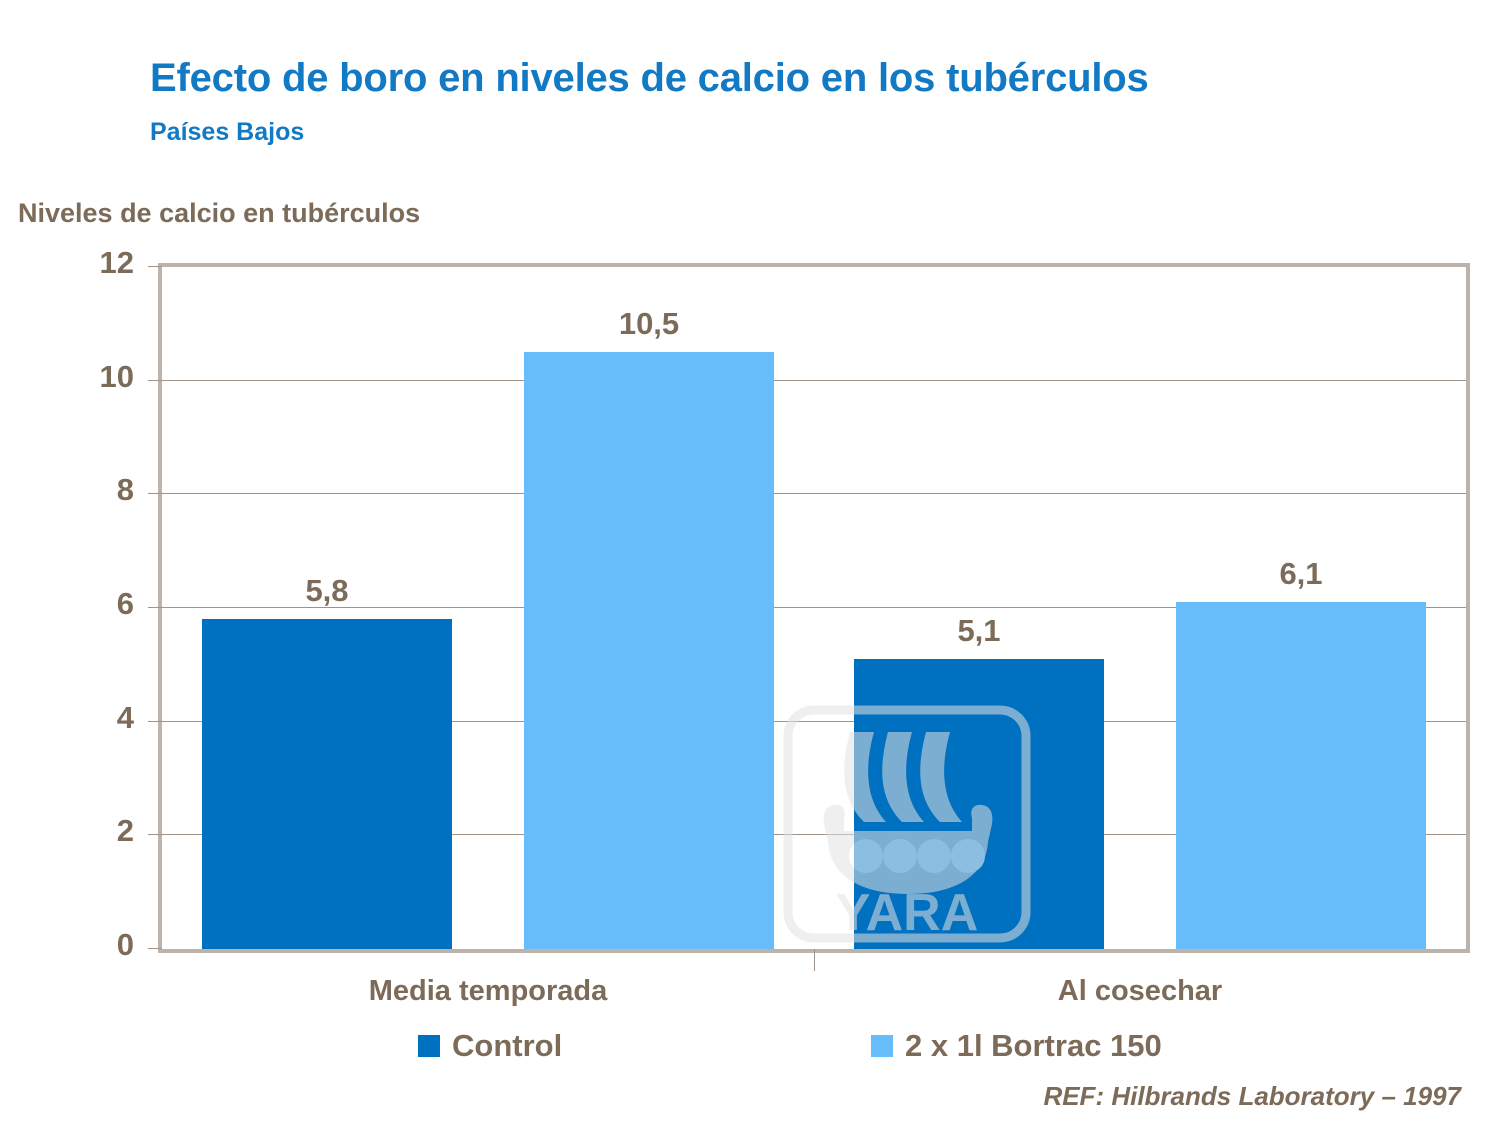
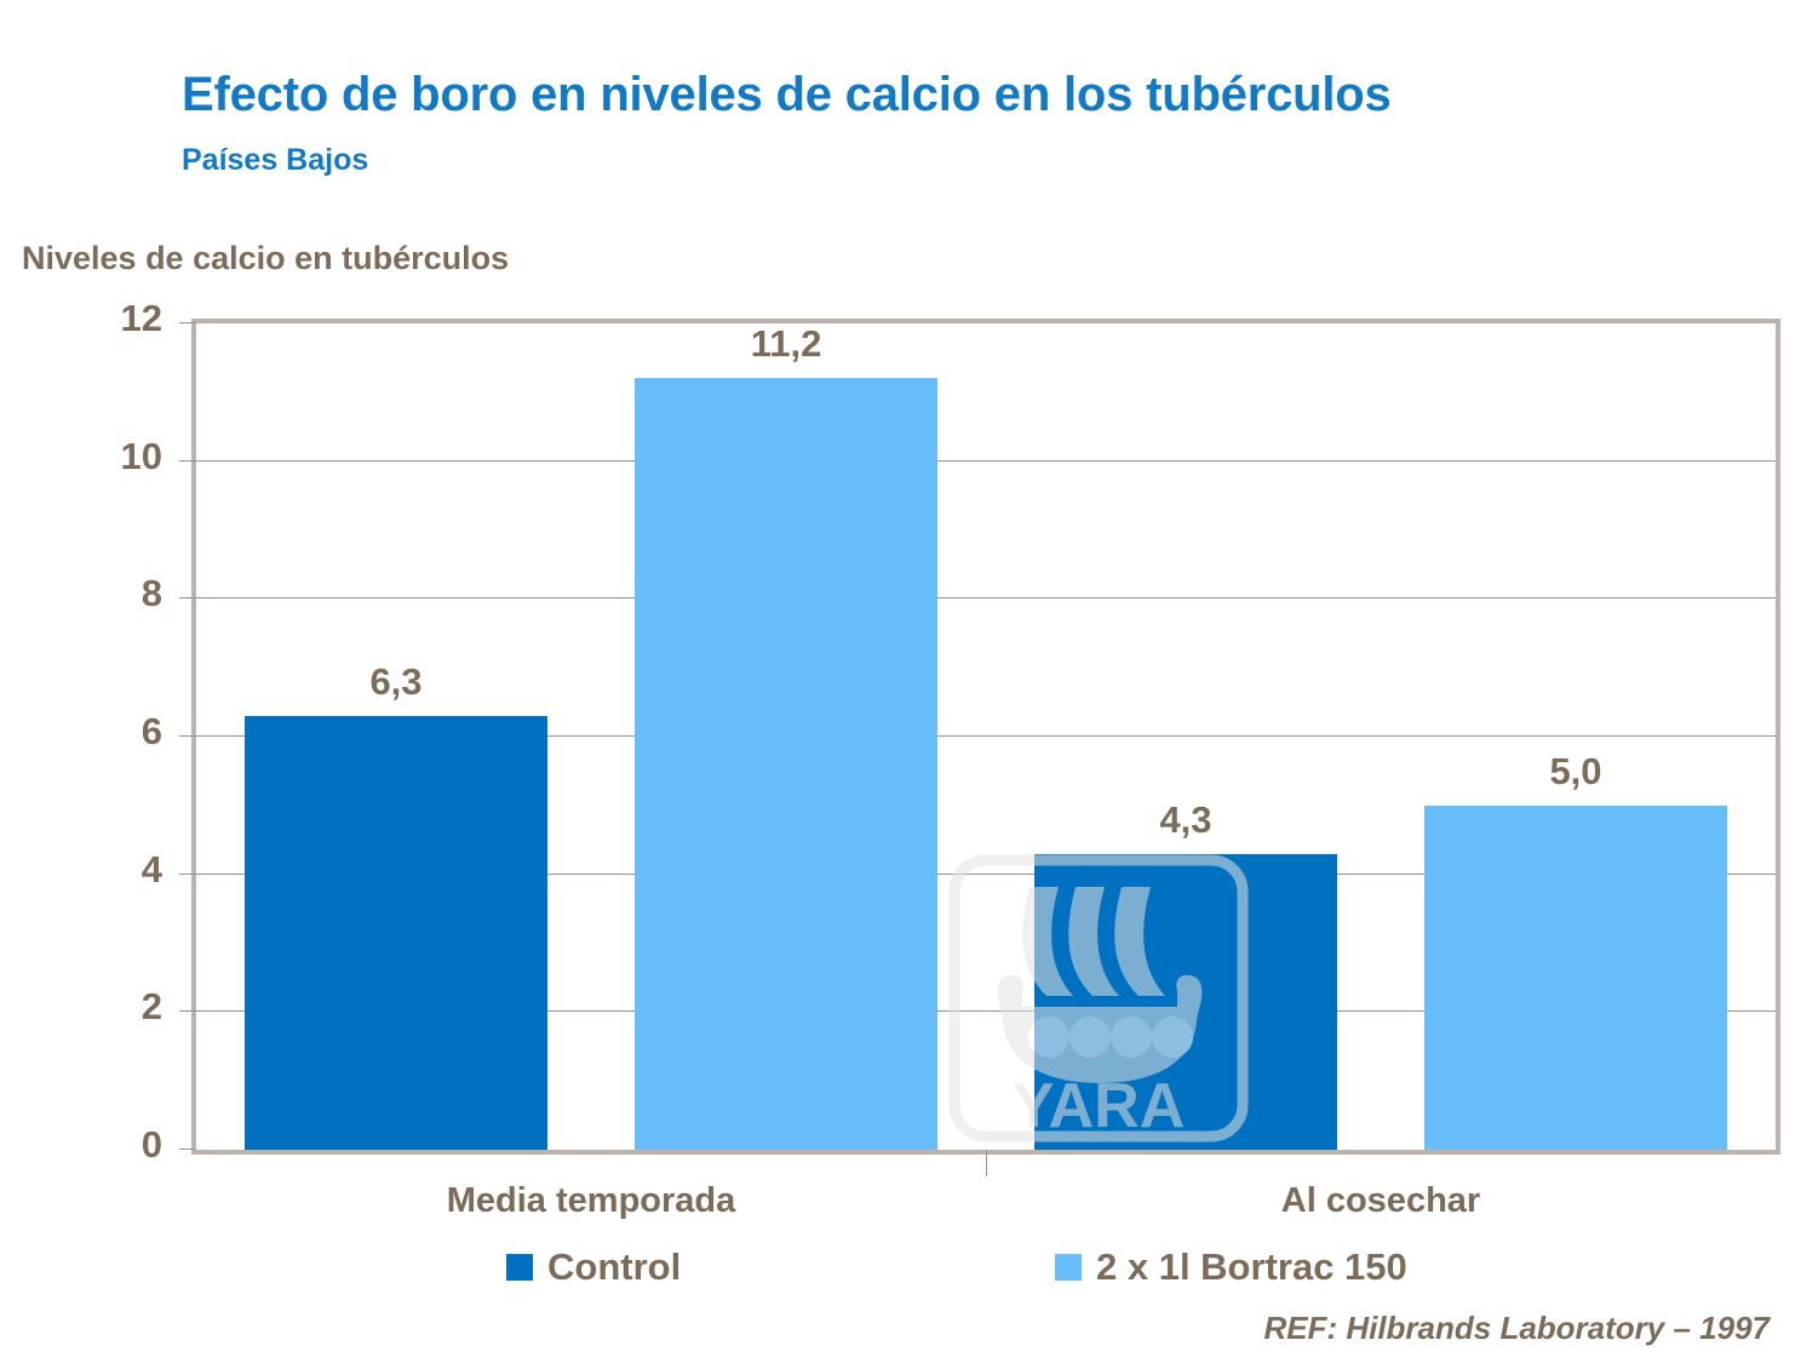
Control/Media temporada: 5,8 -> 6,3
2 x 1l Bortrac 150/Media temporada: 10,5 -> 11,2
Control/Al cosechar: 5,1 -> 4,3
2 x 1l Bortrac 150/Al cosechar: 6,1 -> 5,0
